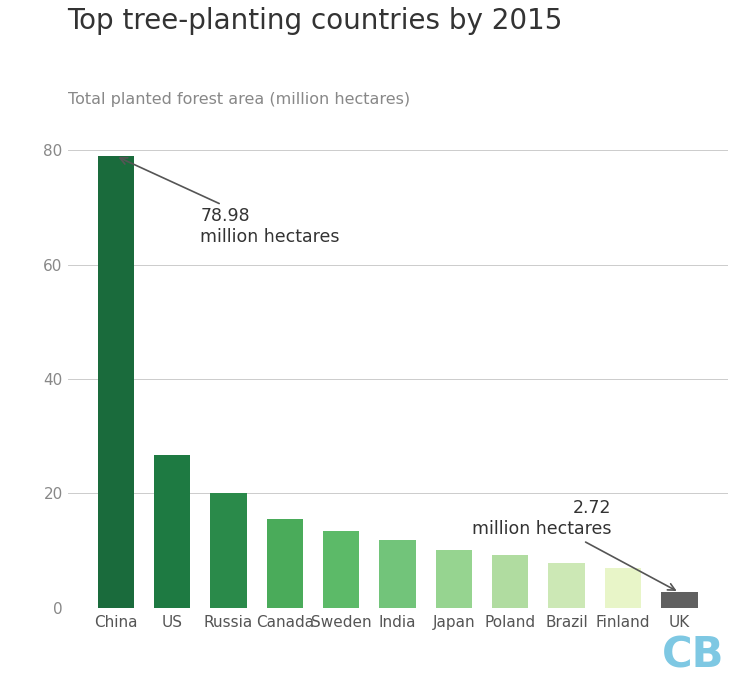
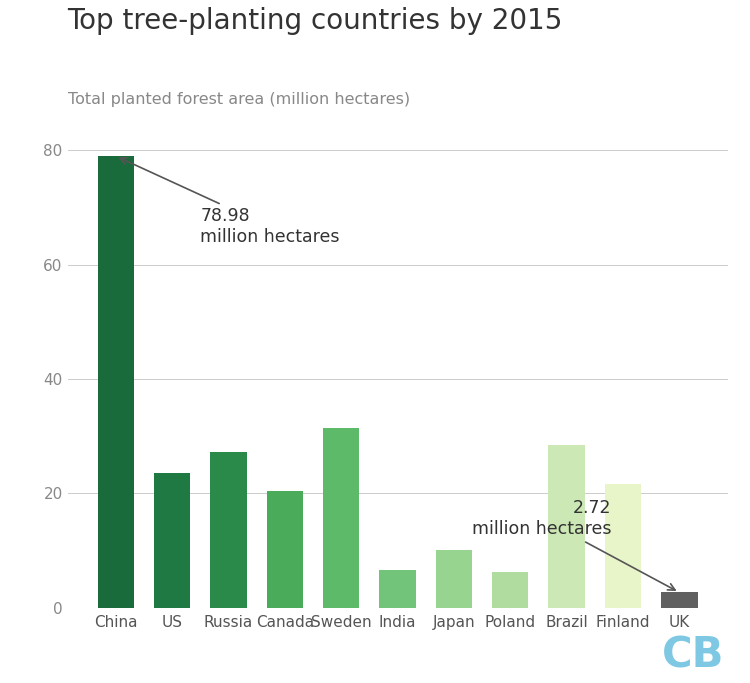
US: 26.7 -> 23.6
Russia: 20.1 -> 27.2
Canada: 15.5 -> 20.4
Sweden: 13.5 -> 31.4
India: 11.9 -> 6.6
Poland: 9.3 -> 6.2
Brazil: 7.8 -> 28.4
Finland: 6.9 -> 21.6
